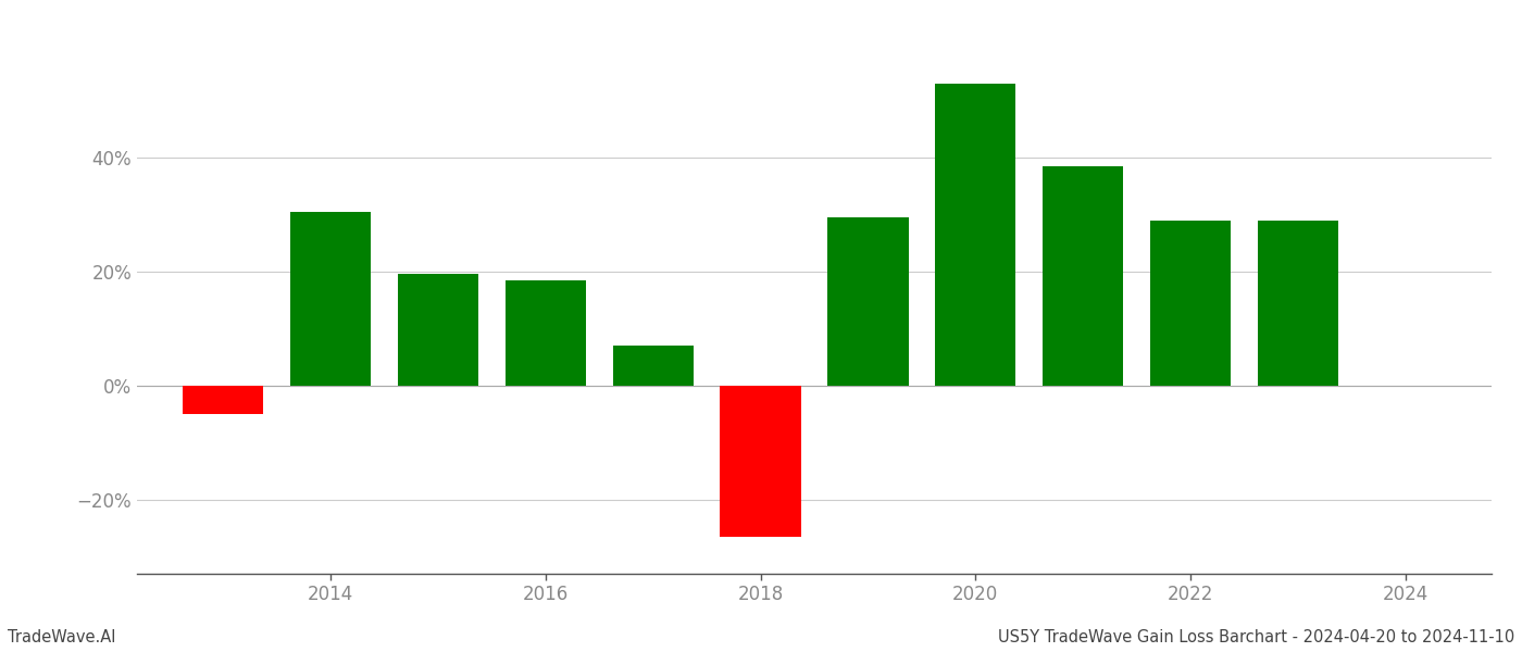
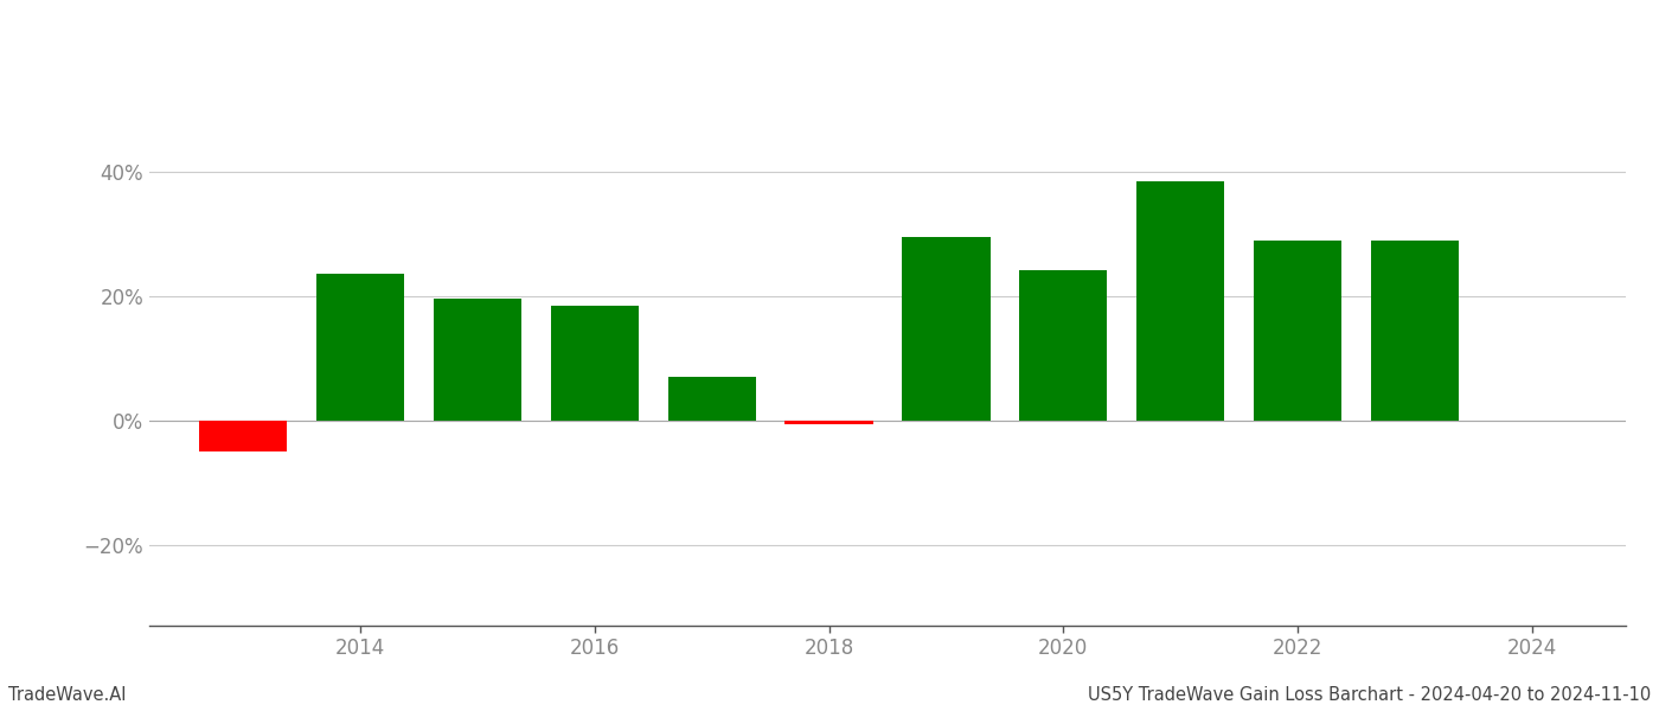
2014: 30.5% -> 23.6%
2018: -26.5% -> -0.6%
2020: 53.0% -> 24.2%
